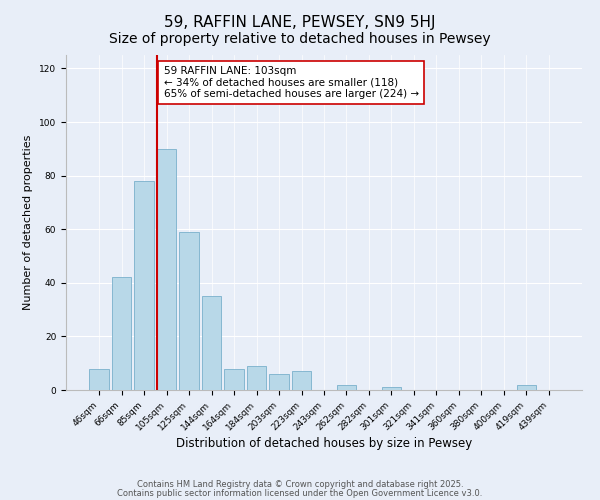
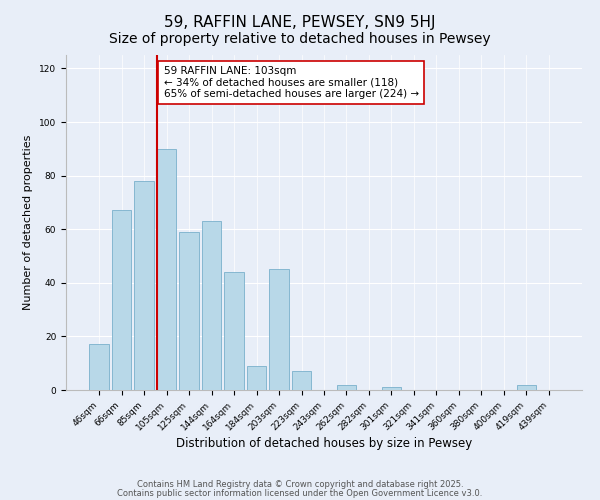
46sqm: 8 -> 17
66sqm: 42 -> 67
144sqm: 35 -> 63
164sqm: 8 -> 44
203sqm: 6 -> 45
